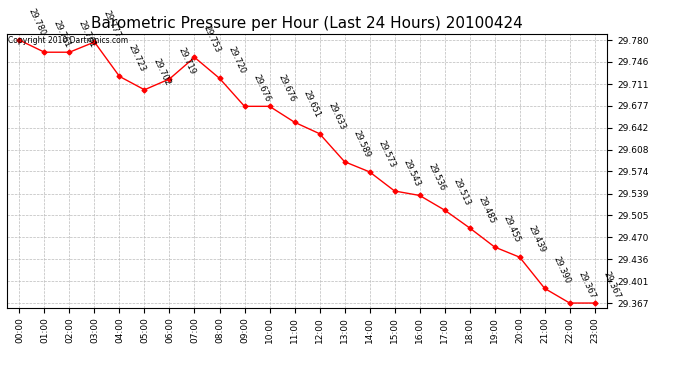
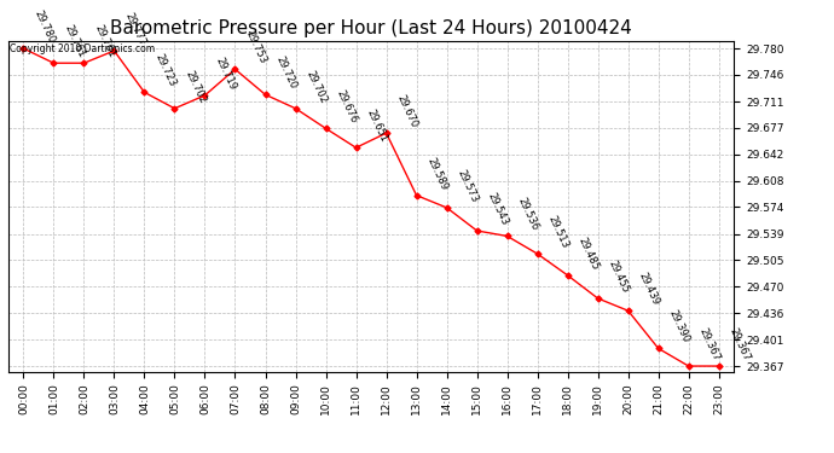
09:00: 29.676 -> 29.702
12:00: 29.633 -> 29.670
